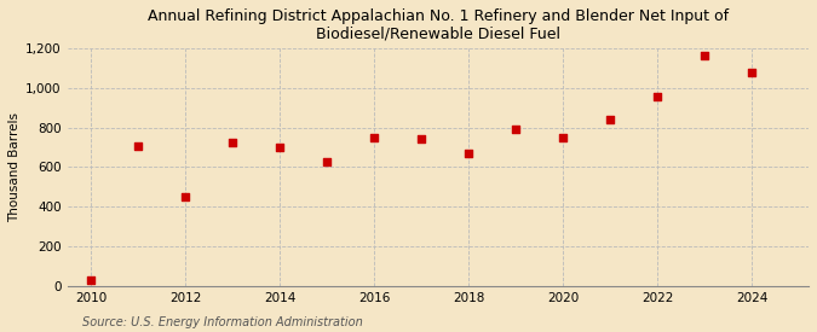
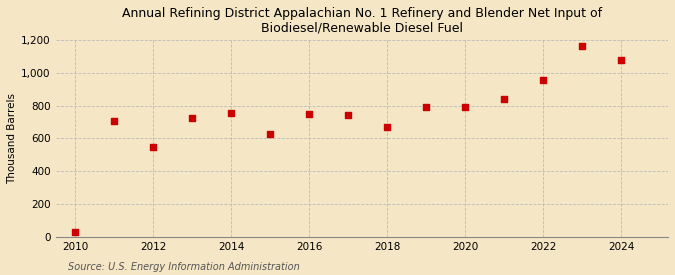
2012: 450 -> 540
2014: 700 -> 760
2020: 750 -> 790
